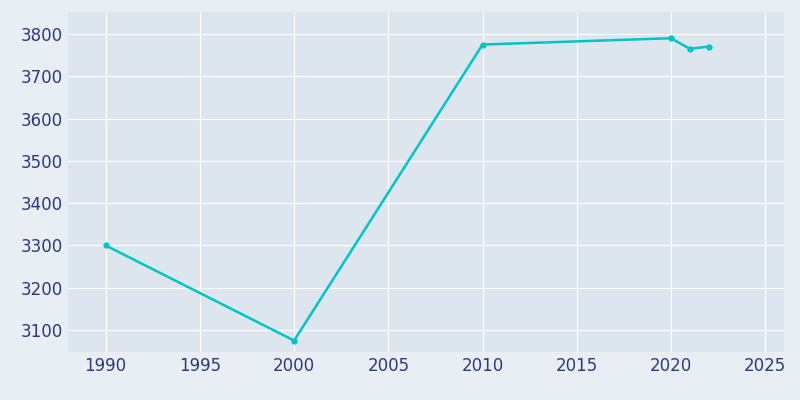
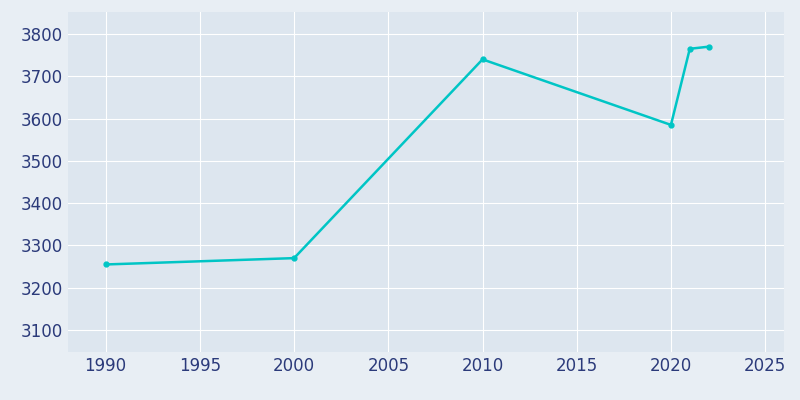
1990: 3300 -> 3255
2000: 3075 -> 3270
2010: 3775 -> 3740
2020: 3790 -> 3585
